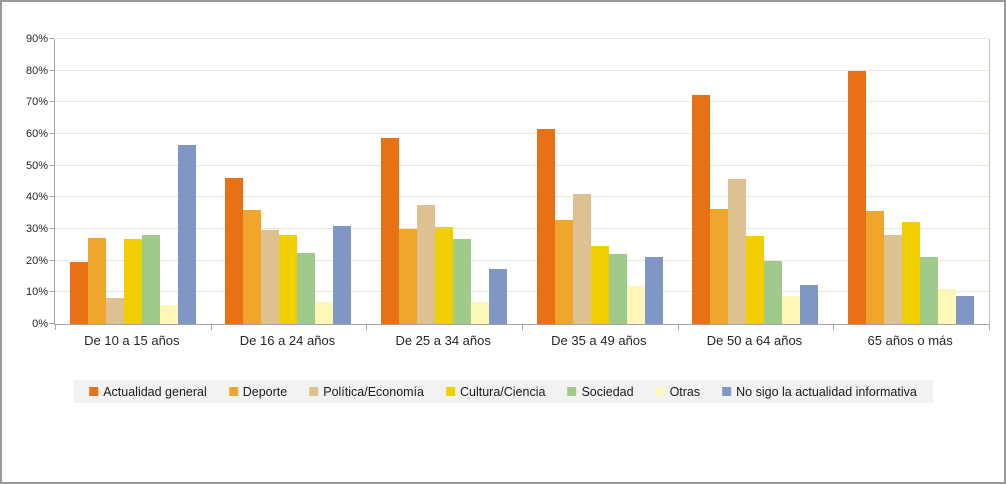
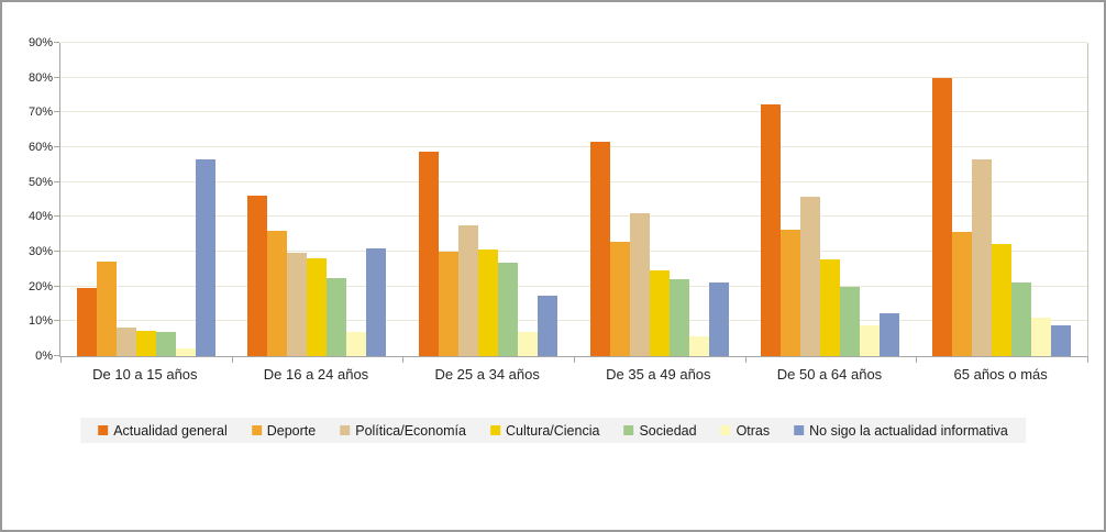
Cultura/Ciencia/De 10 a 15 años: 27% -> 7%
Sociedad/De 10 a 15 años: 28% -> 7%
Otras/De 10 a 15 años: 6% -> 2%
Otras/De 35 a 49 años: 12% -> 6%
Política/Economía/65 años o más: 28% -> 56%
